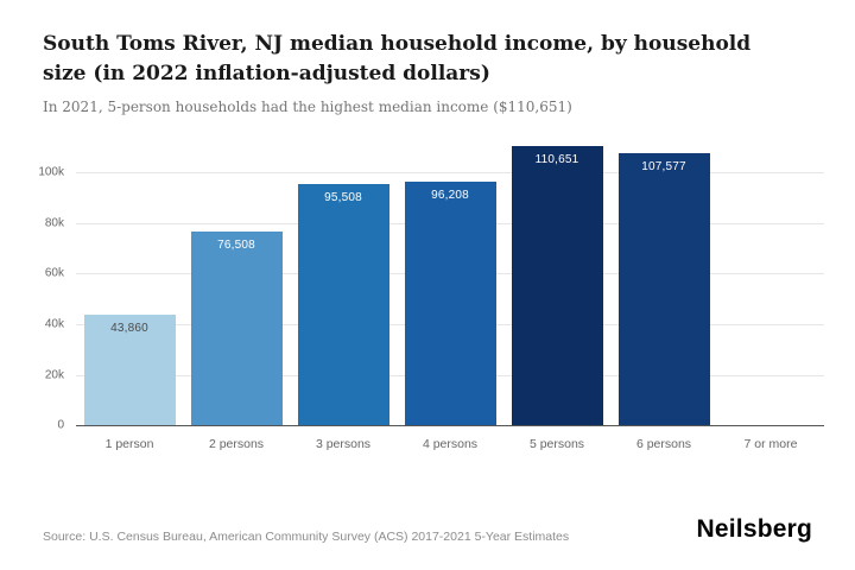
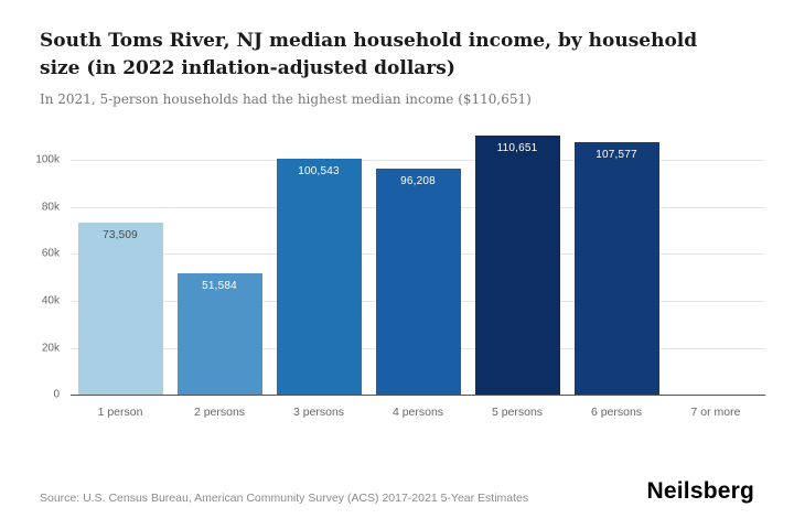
1 person: 43,860 -> 73,509
2 persons: 76,508 -> 51,584
3 persons: 95,508 -> 100,543
